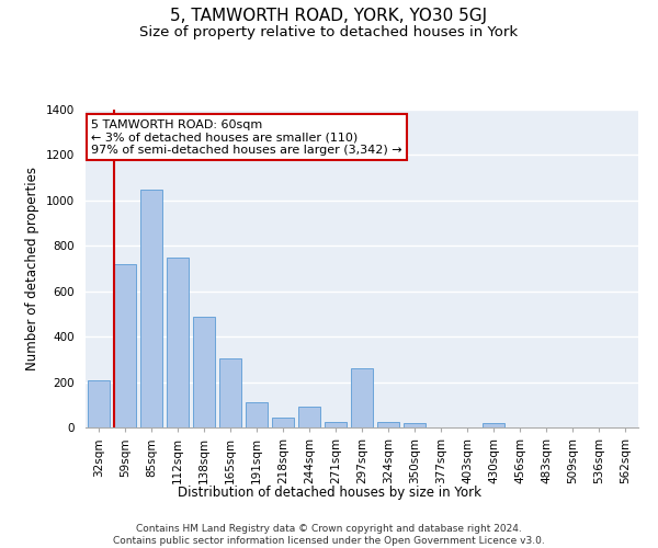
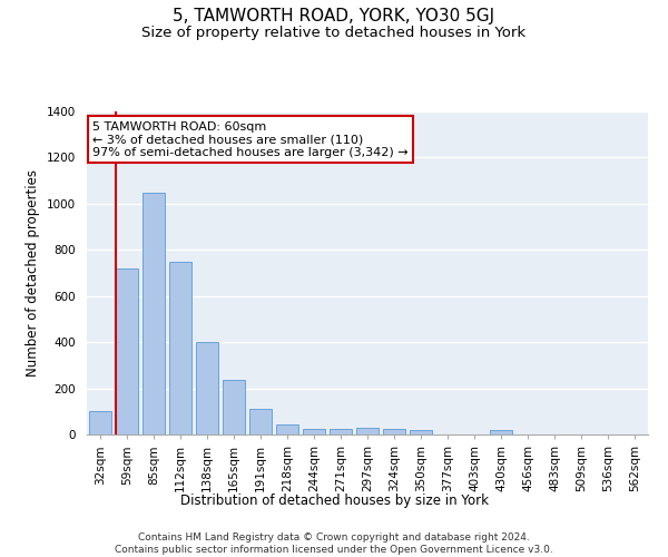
32sqm: 210 -> 100
138sqm: 490 -> 400
165sqm: 305 -> 235
244sqm: 90 -> 25
297sqm: 260 -> 30
